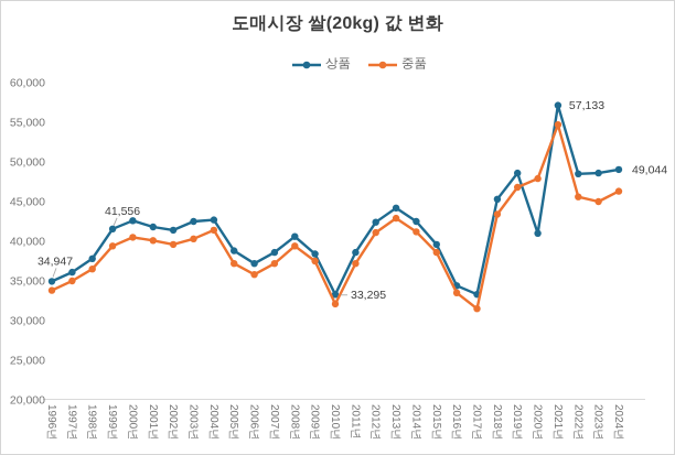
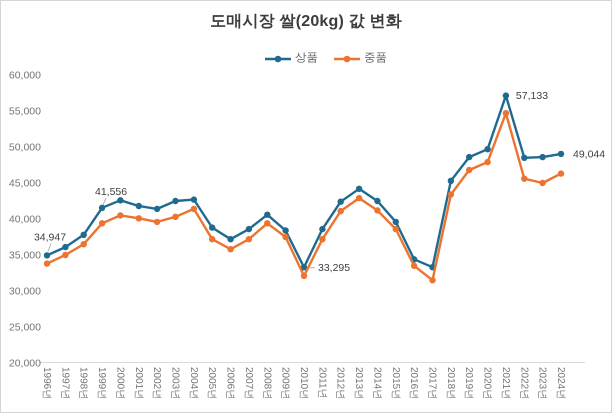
상품/2020년: 41000 -> 50000
